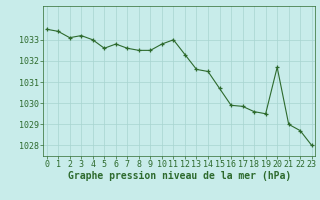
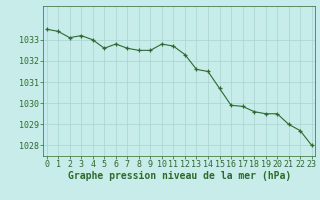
11: 1033.00 -> 1032.70
20: 1031.70 -> 1029.50
